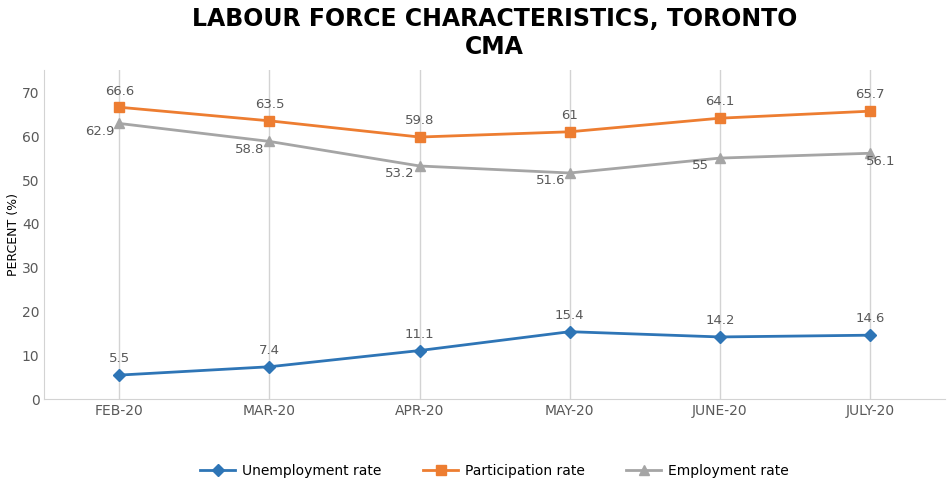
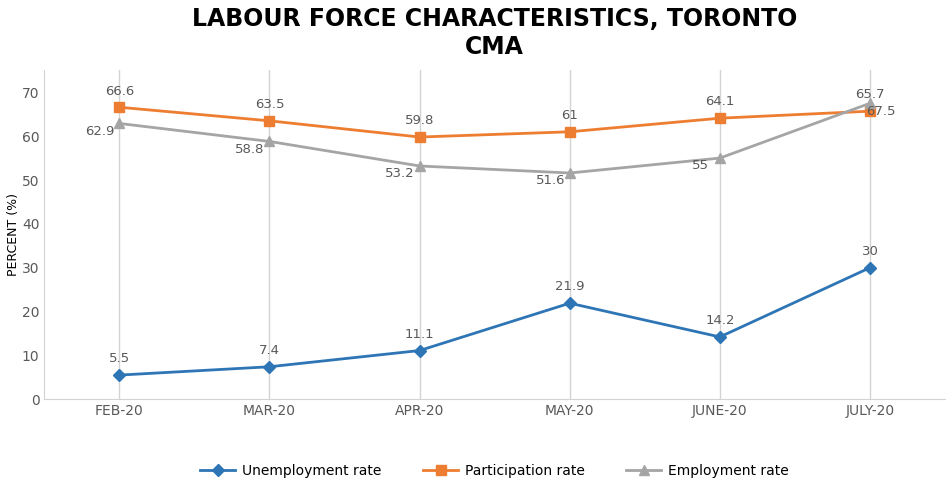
Unemployment rate/MAY-20: 15.4 -> 21.9
Unemployment rate/JULY-20: 14.6 -> 30
Employment rate/JULY-20: 56.1 -> 67.5
